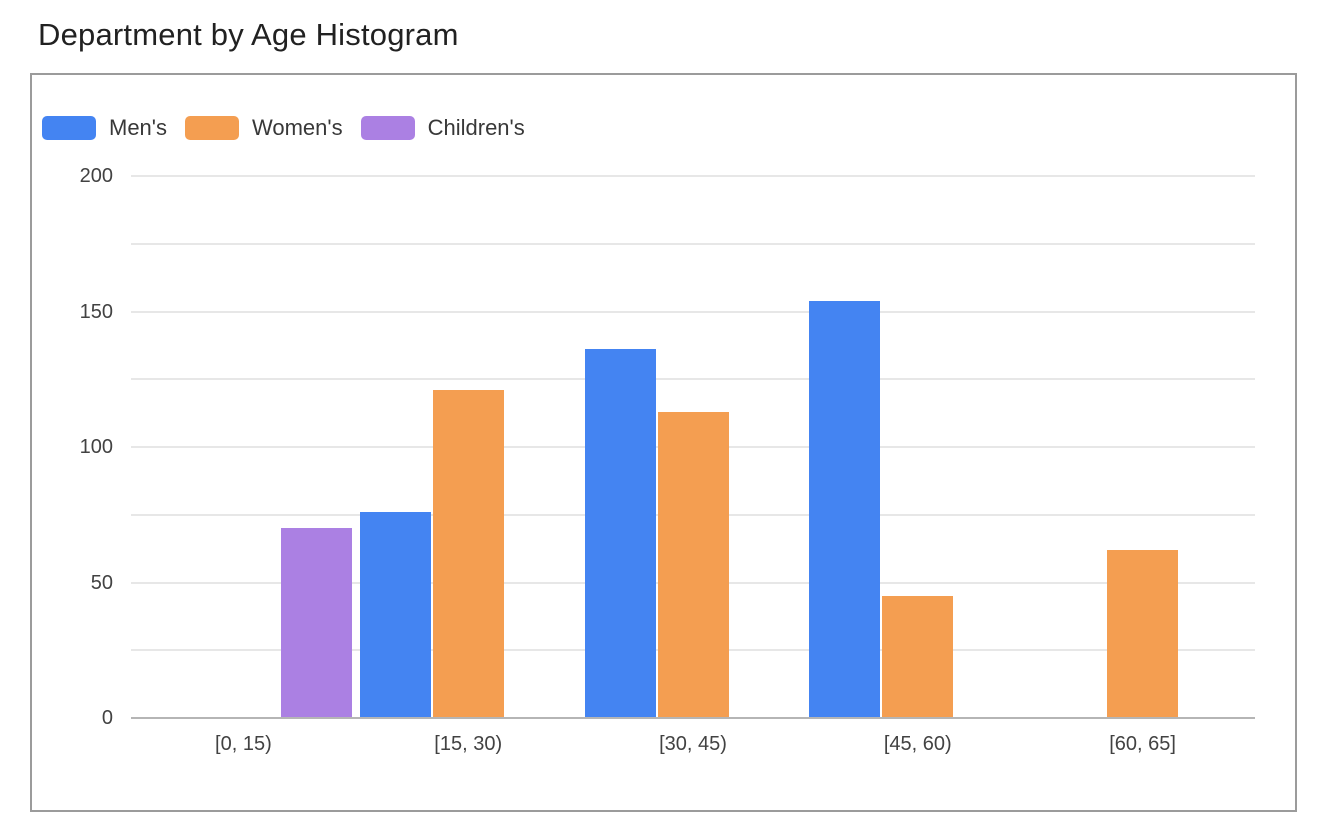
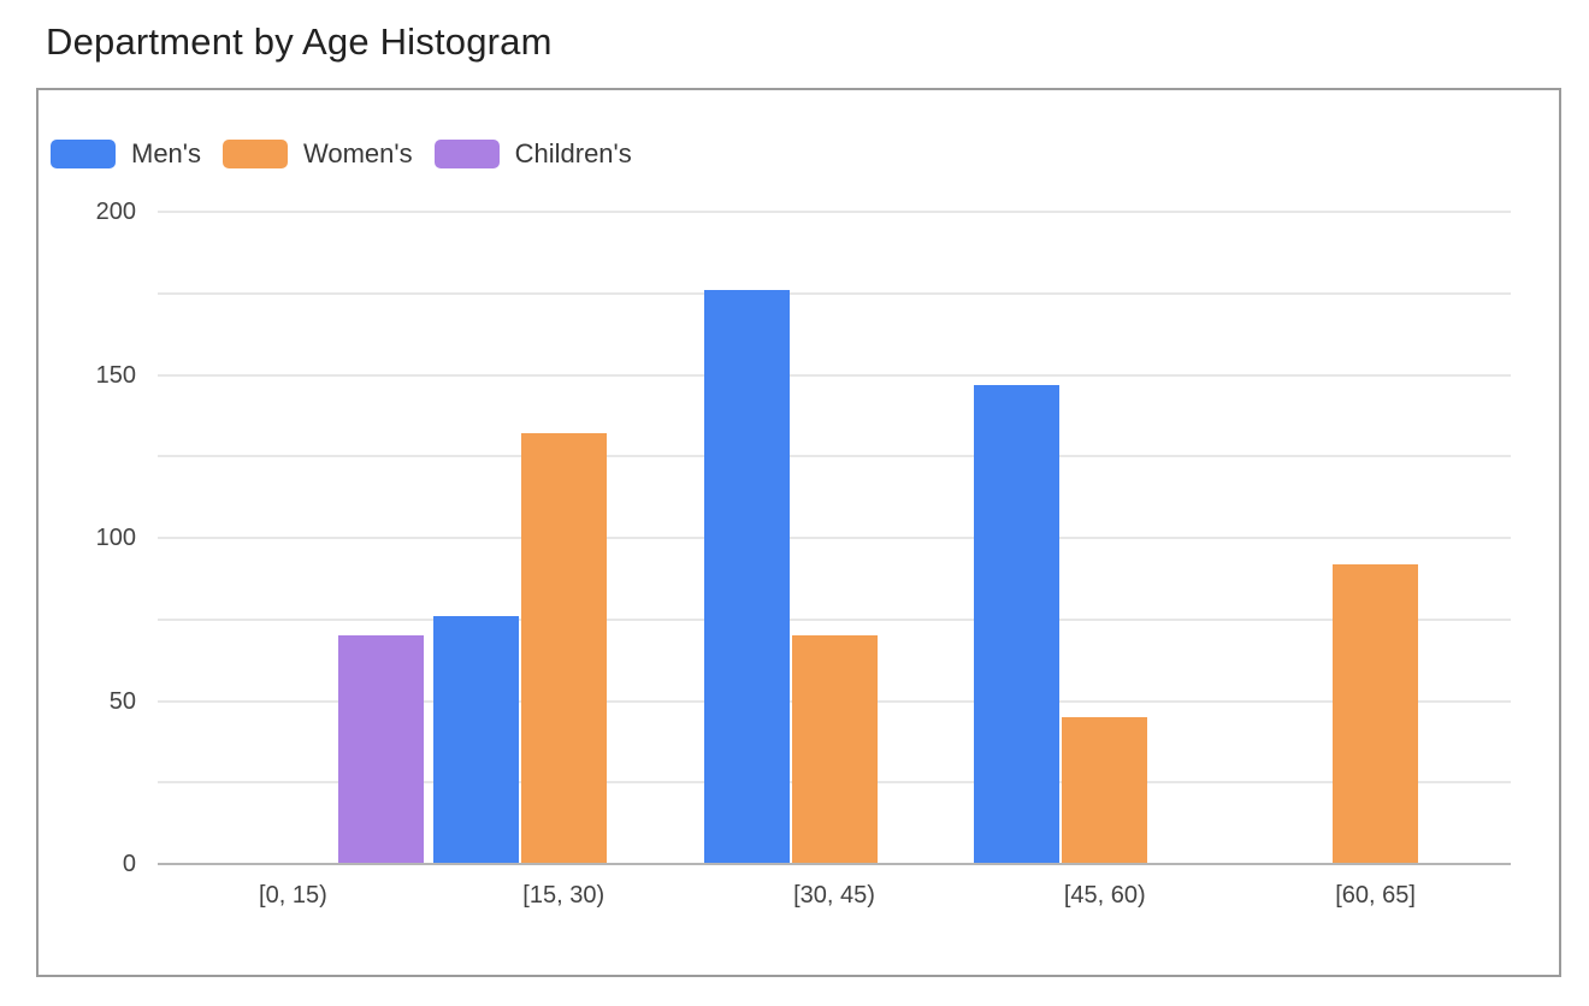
Women's/[15, 30): 121 -> 132
Men's/[30, 45): 136 -> 176
Women's/[30, 45): 113 -> 70
Men's/[45, 60): 154 -> 147
Women's/[60, 65]: 62 -> 92
